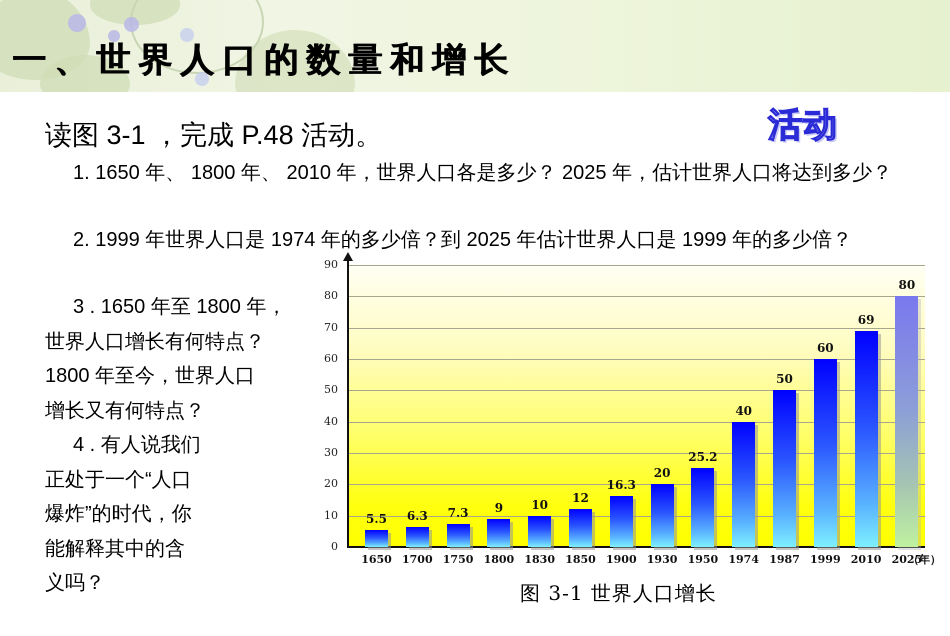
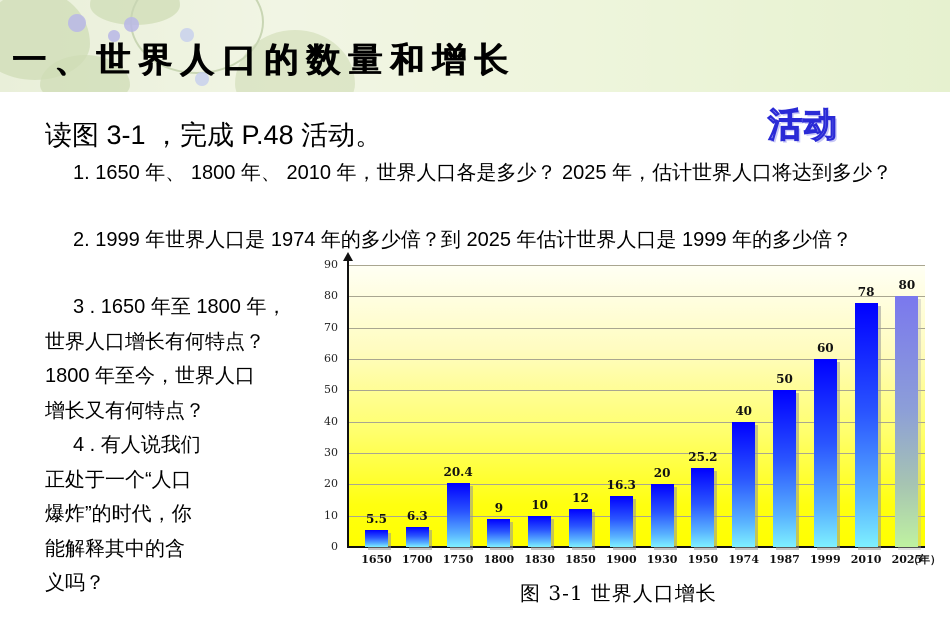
1750: 7.3 -> 20.4
2010: 69 -> 78
